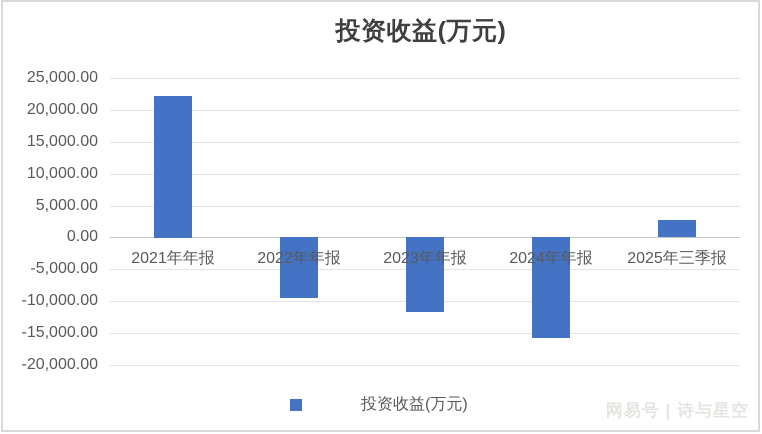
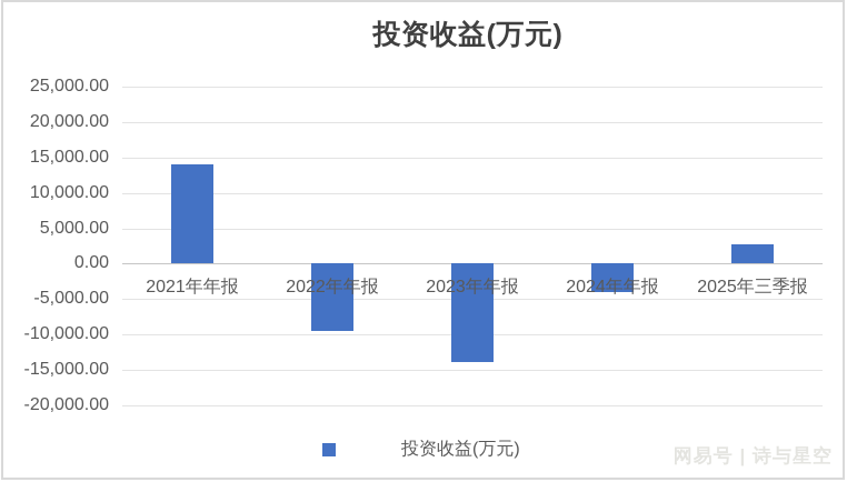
2021年年报: 22000 -> 14000
2023年年报: -12000 -> -14000
2024年年报: -16000 -> -4000
